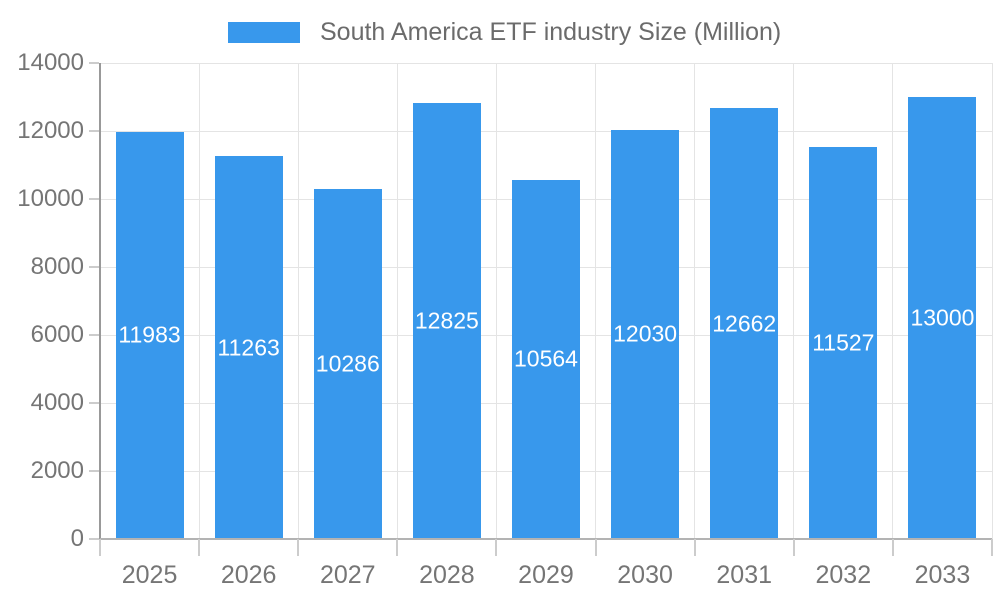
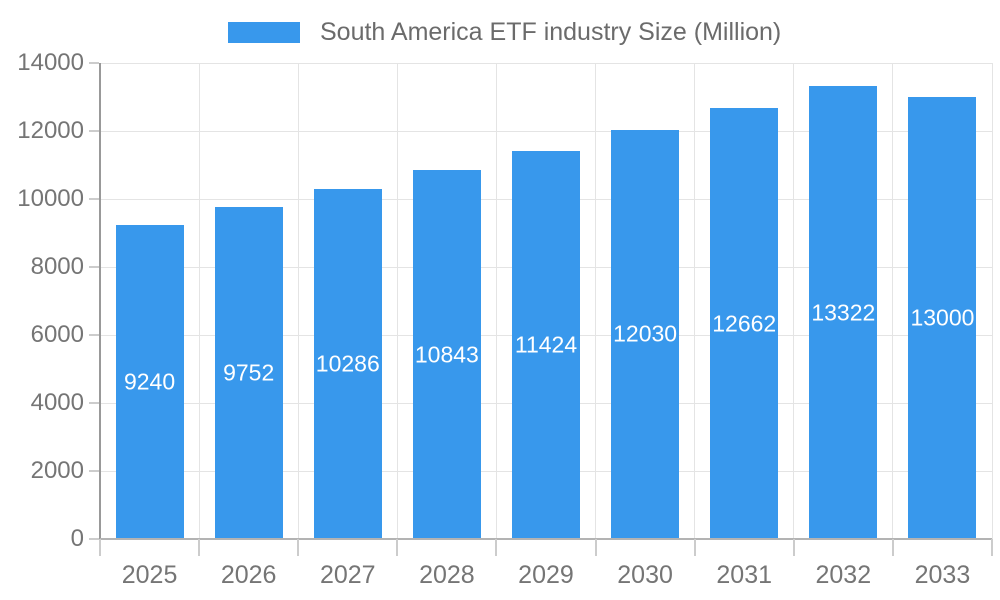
2025: 11983 -> 9240
2026: 11263 -> 9752
2028: 12825 -> 10843
2029: 10564 -> 11424
2032: 11527 -> 13322
